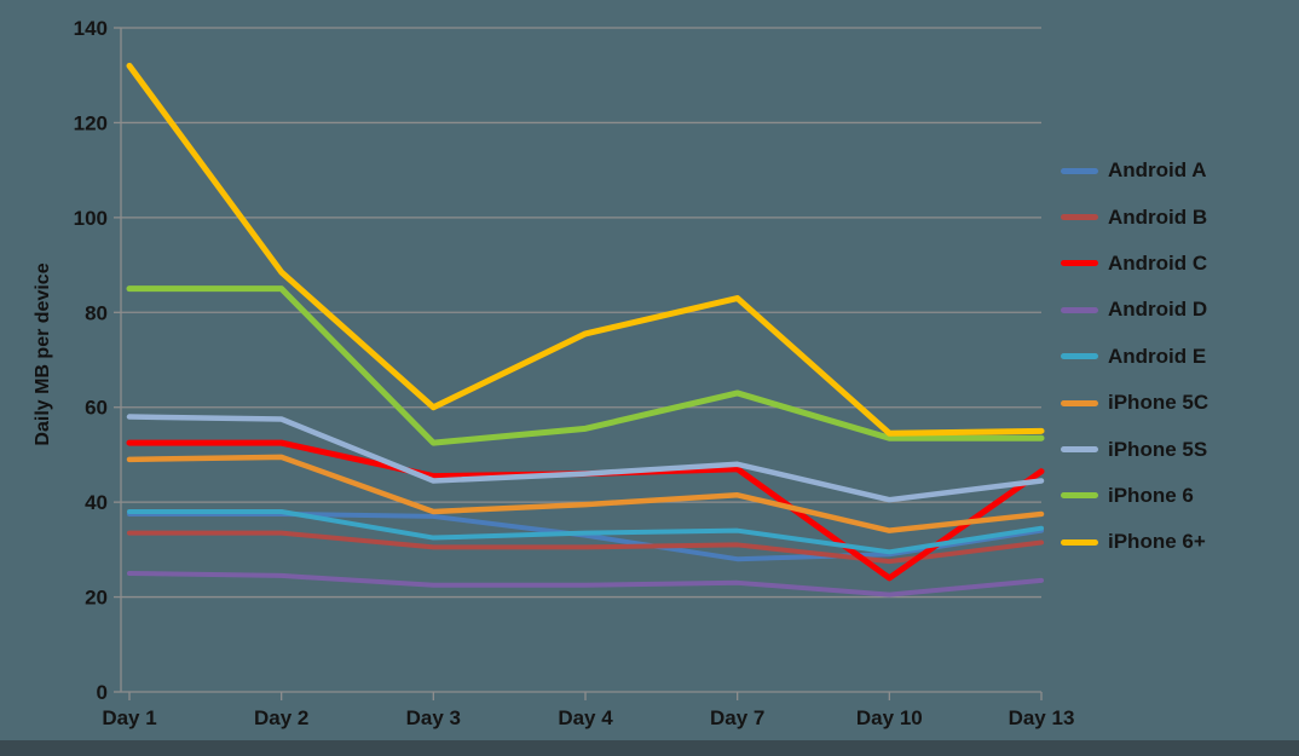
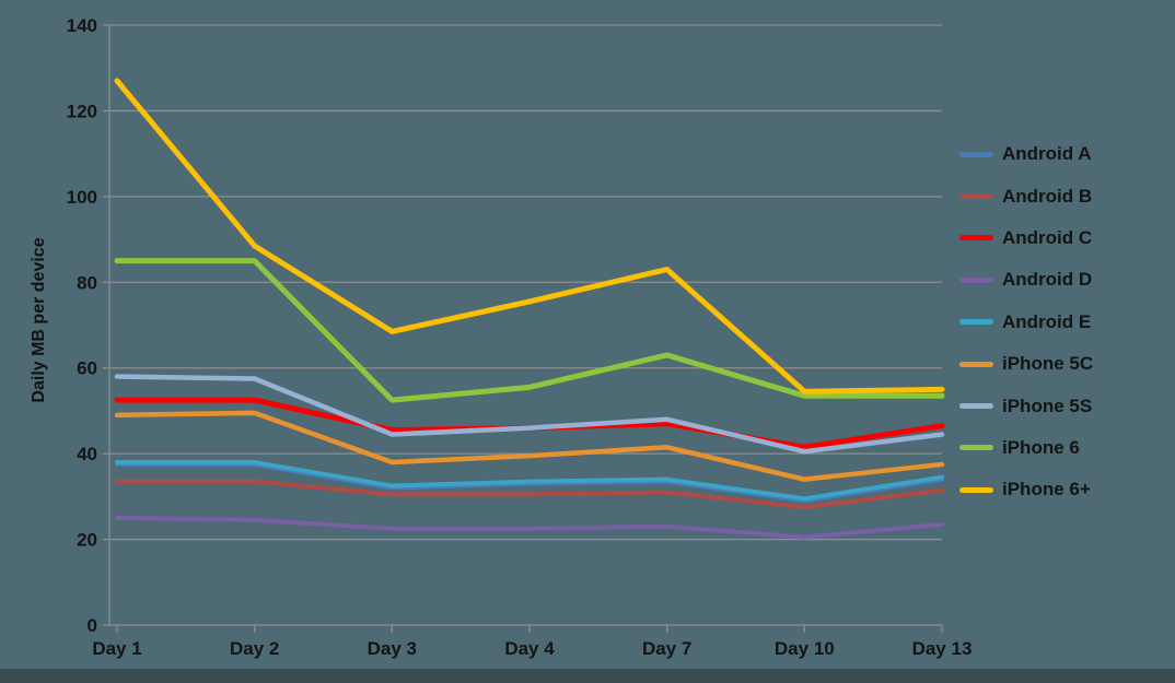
iPhone 6+/Day 1: 132 -> 127
Android A/Day 3: 37 -> 32
iPhone 6+/Day 3: 60 -> 68
Android A/Day 7: 28 -> 34
Android C/Day 10: 24 -> 42
